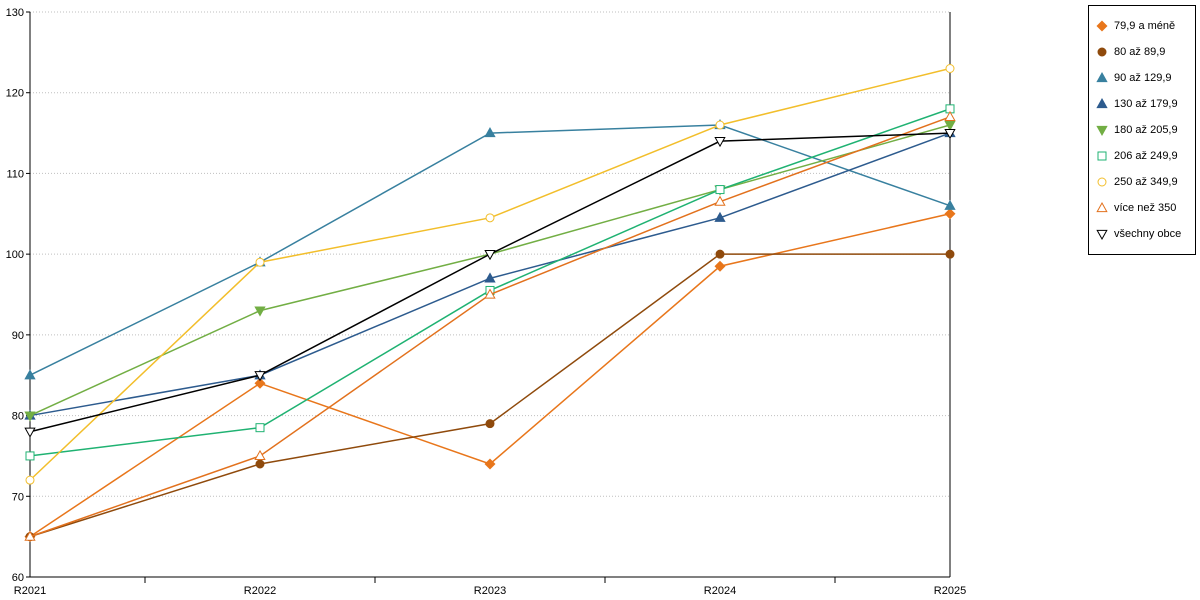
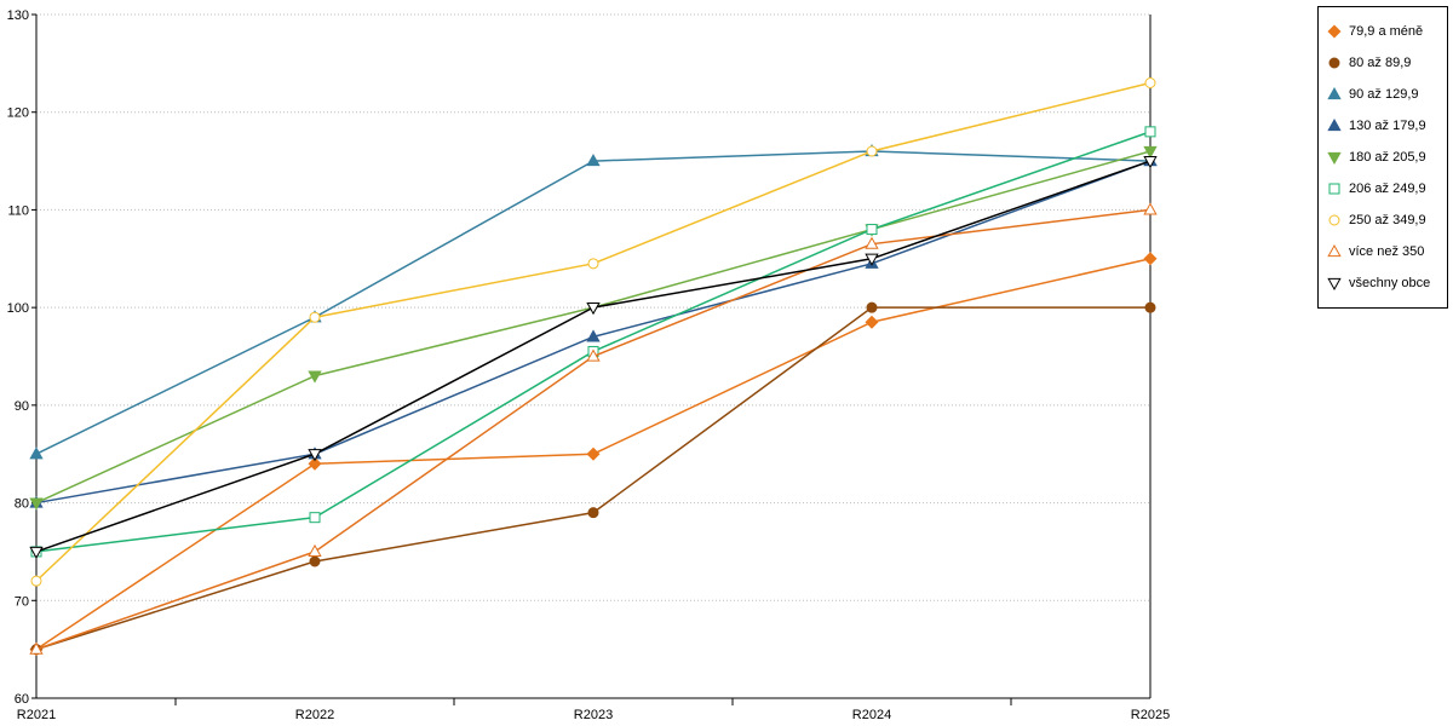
všechny obce/R2021: 78 -> 75
79,9 a méně/R2023: 74 -> 85
všechny obce/R2024: 114 -> 105
90 až 129,9/R2025: 106 -> 115
více než 350/R2025: 117 -> 110
